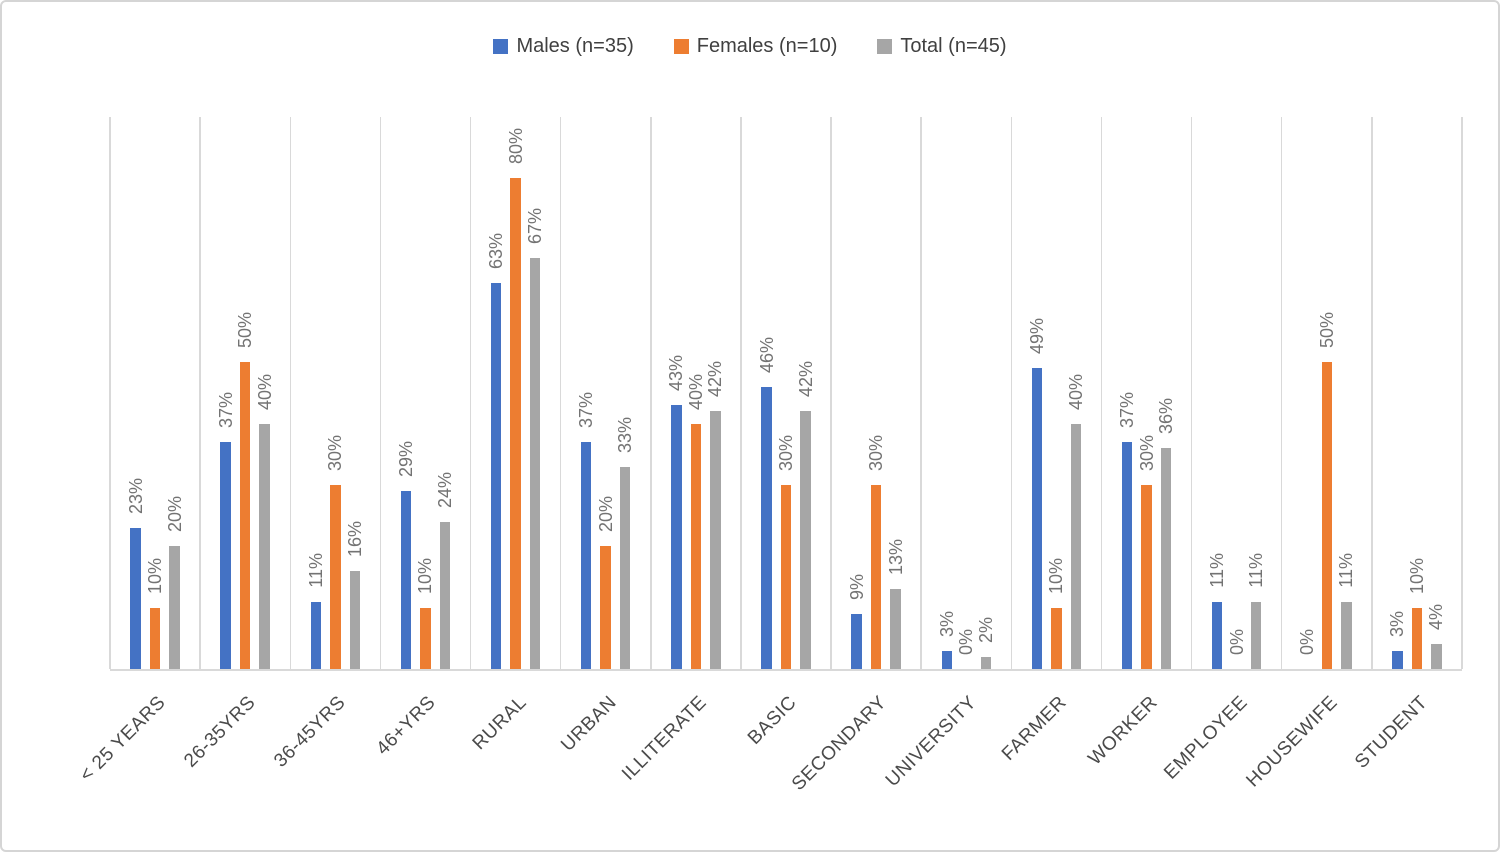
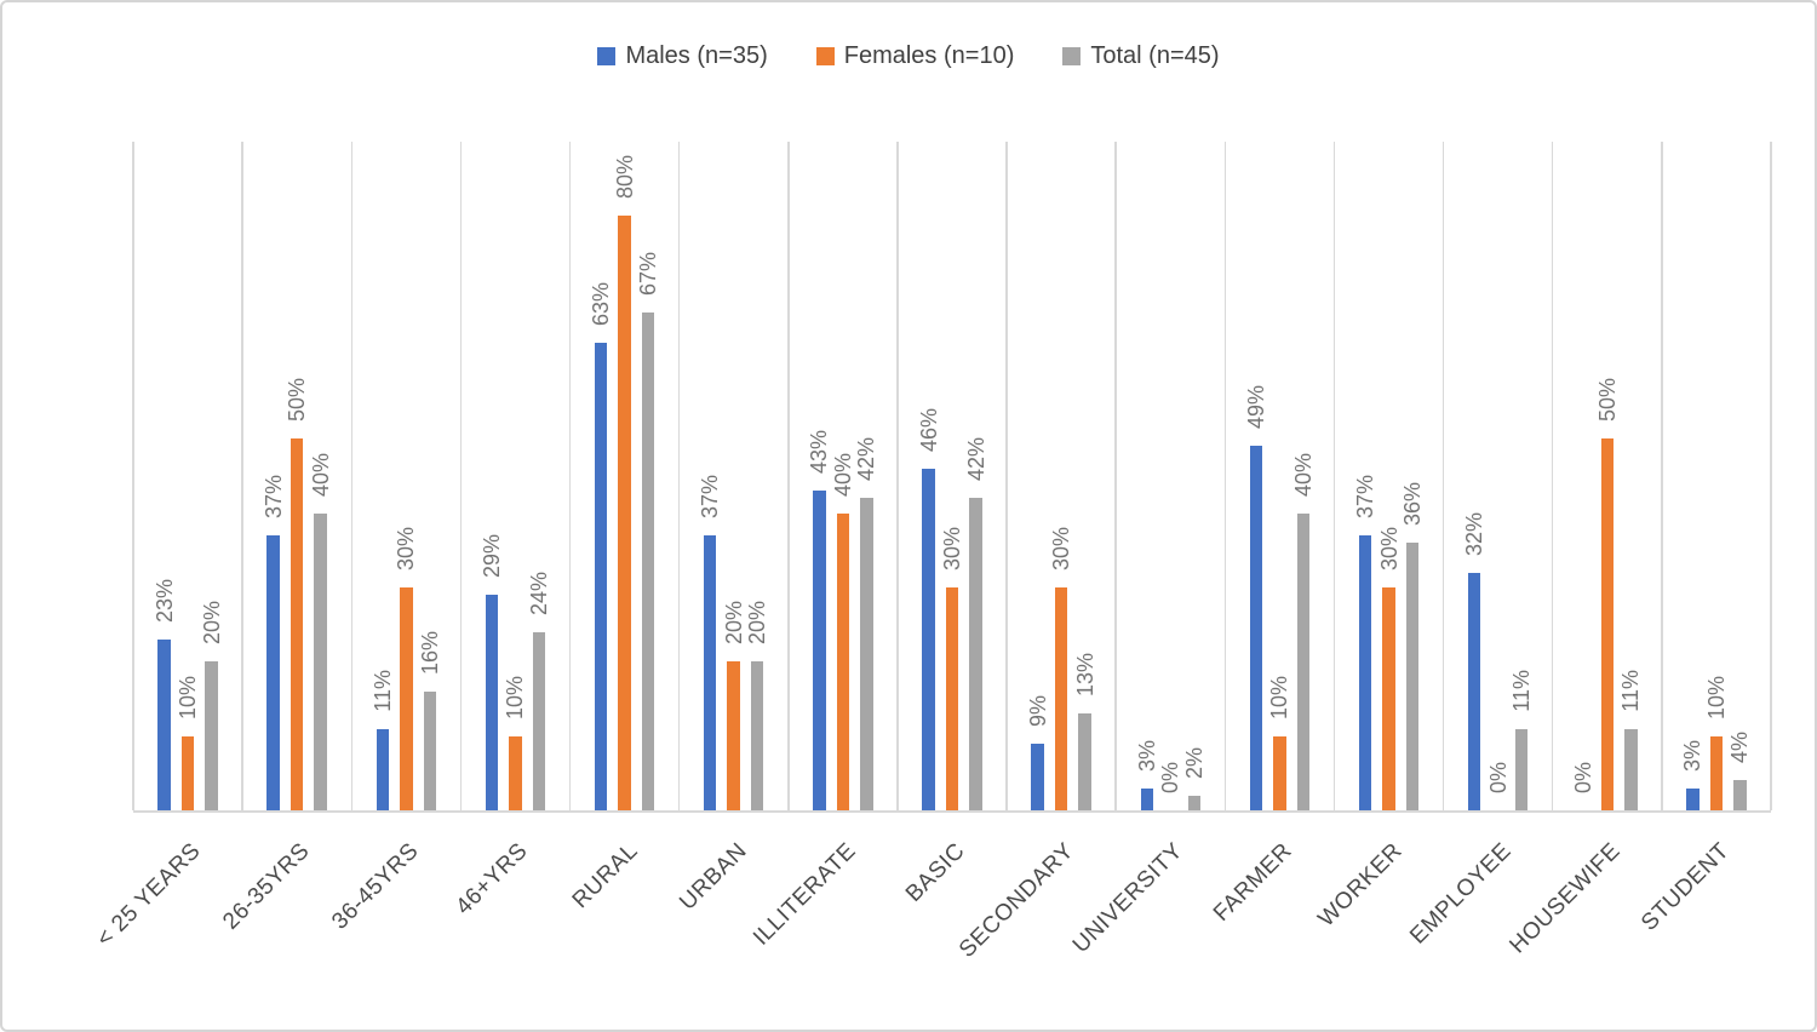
Total (n=45)/URBAN: 33% -> 20%
Males (n=35)/EMPLOYEE: 11% -> 32%
